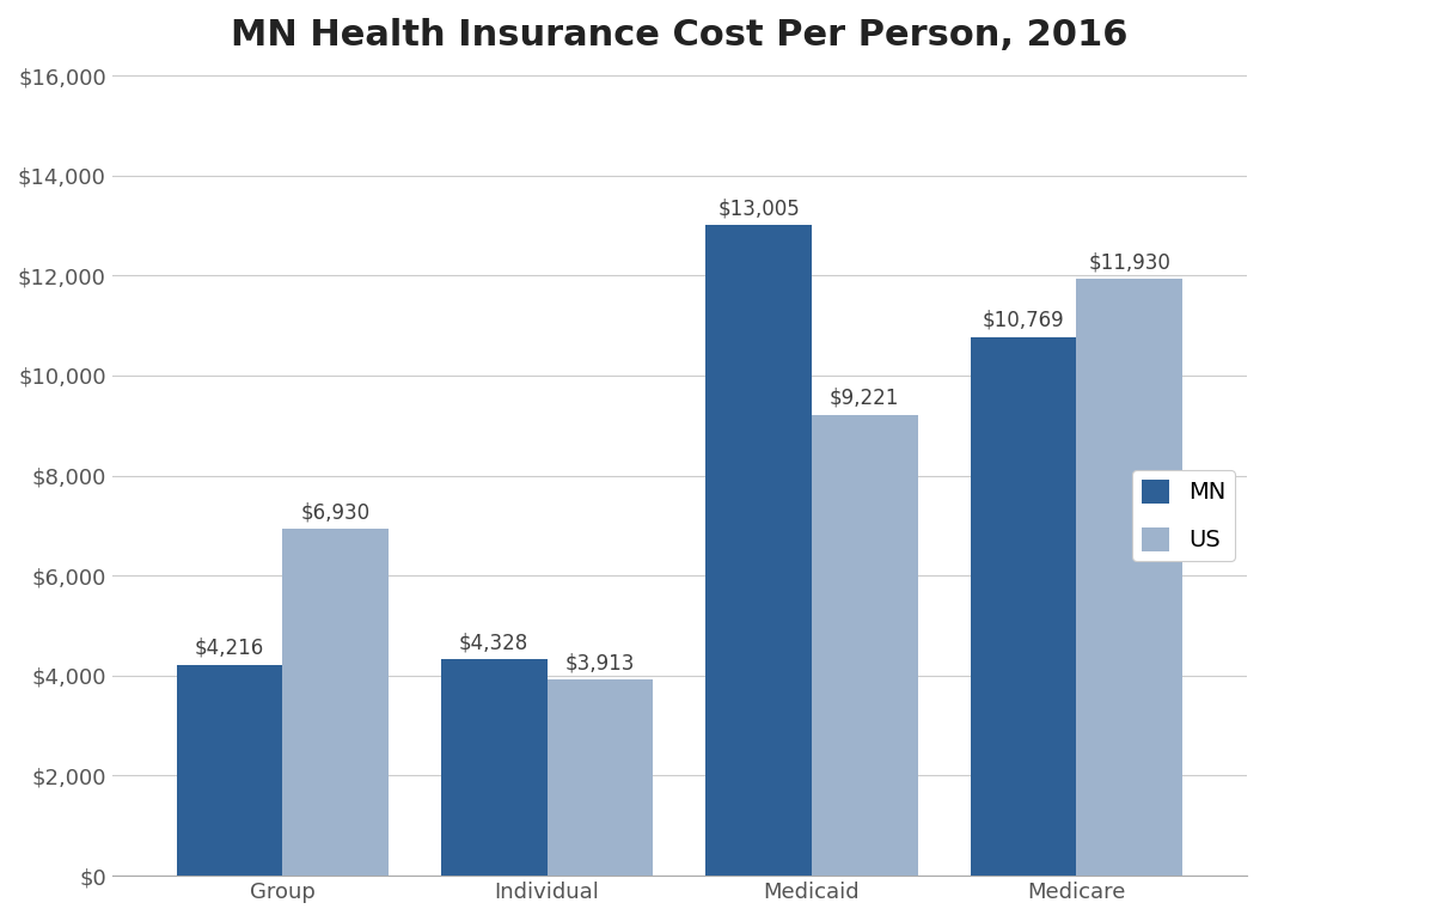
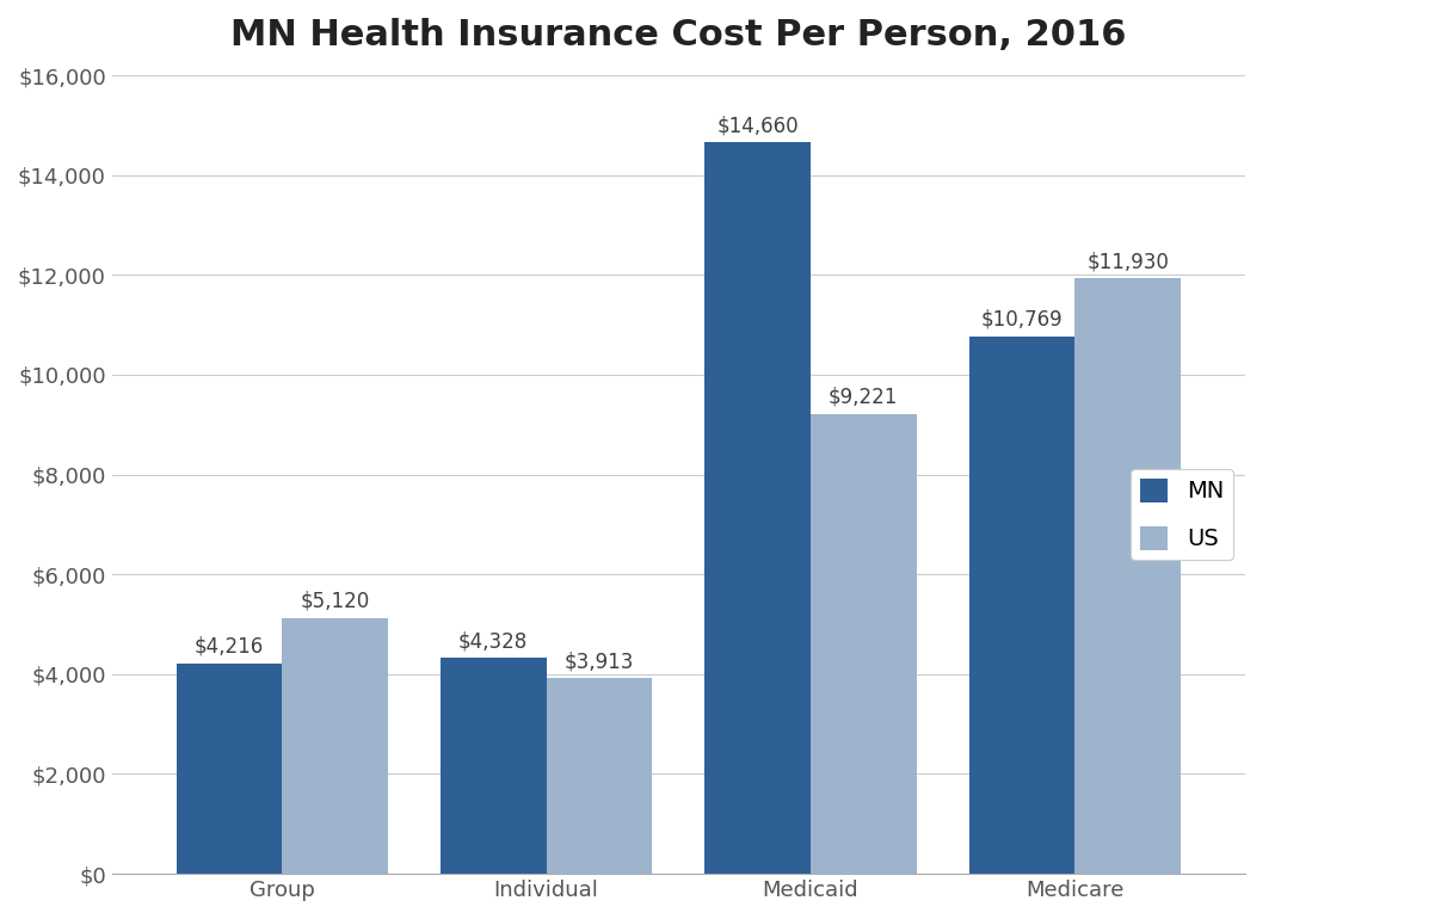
US/Group: $6,930 -> $5,120
MN/Medicaid: $13,005 -> $14,660
